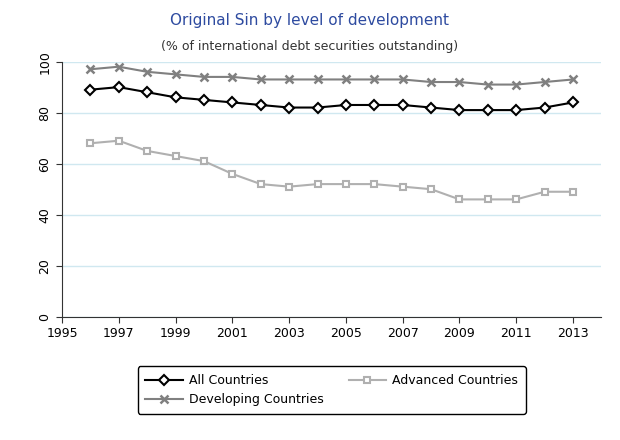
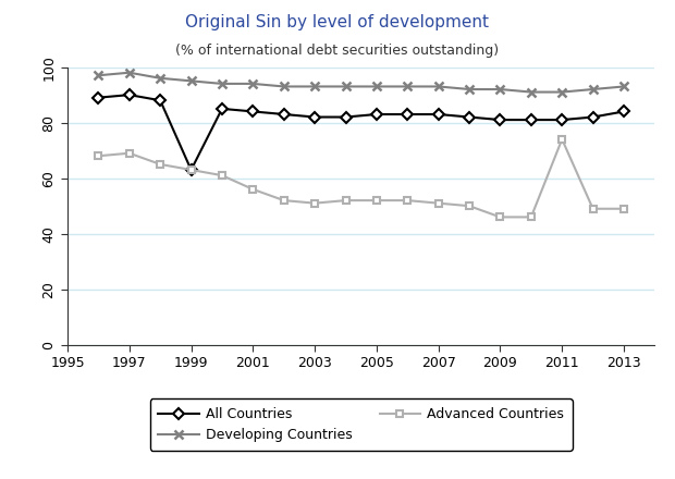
All Countries/1999: 86 -> 63
Advanced Countries/2011: 46 -> 74
